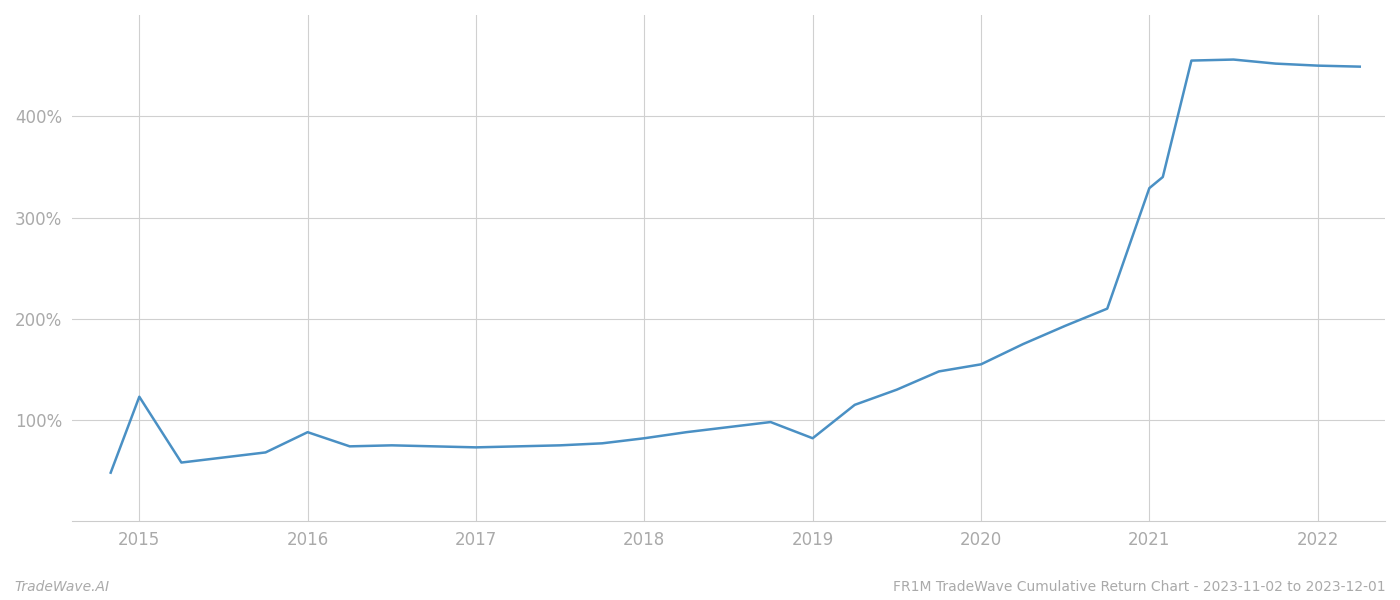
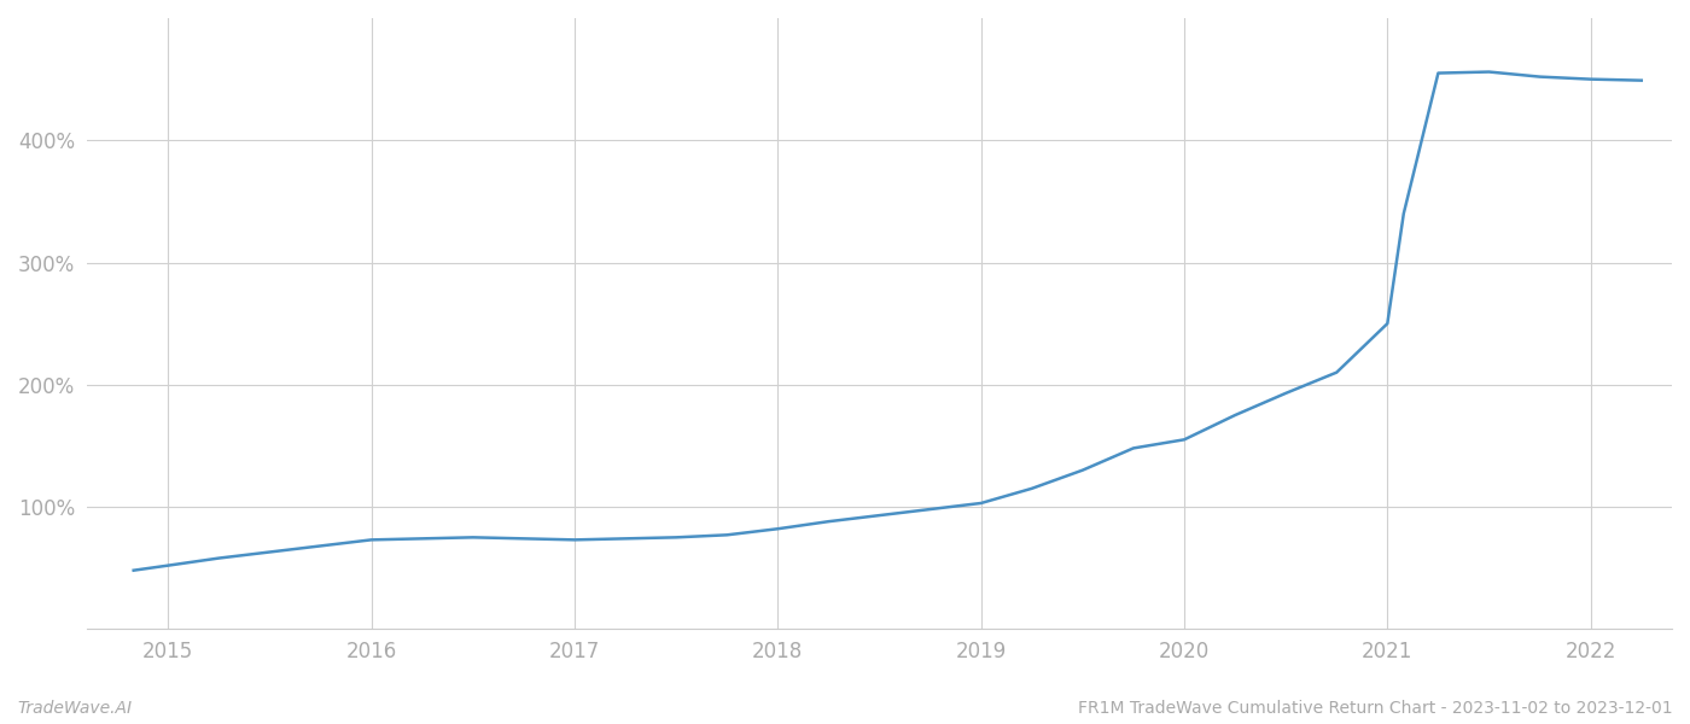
2015: 123% -> 52%
2016: 88% -> 73%
2019: 82% -> 103%
2021: 329% -> 250%
